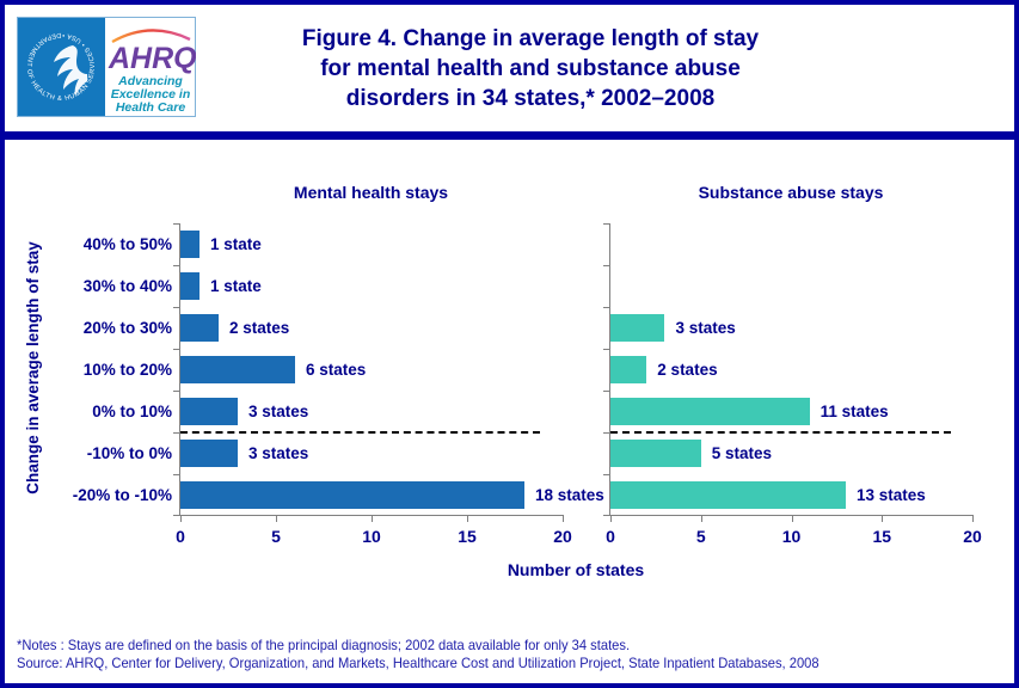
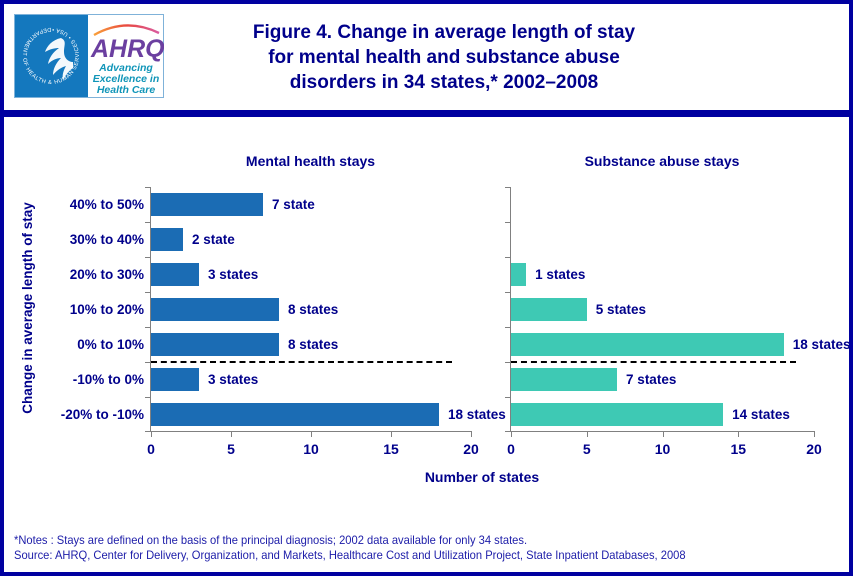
Mental health stays/40% to 50%: 1 -> 7
Mental health stays/30% to 40%: 1 -> 2
Mental health stays/20% to 30%: 2 -> 3
Substance abuse stays/20% to 30%: 3 -> 1
Mental health stays/10% to 20%: 6 -> 8
Substance abuse stays/10% to 20%: 2 -> 5
Mental health stays/0% to 10%: 3 -> 8
Substance abuse stays/0% to 10%: 11 -> 18
Substance abuse stays/-10% to 0%: 5 -> 7
Substance abuse stays/-20% to -10%: 13 -> 14
